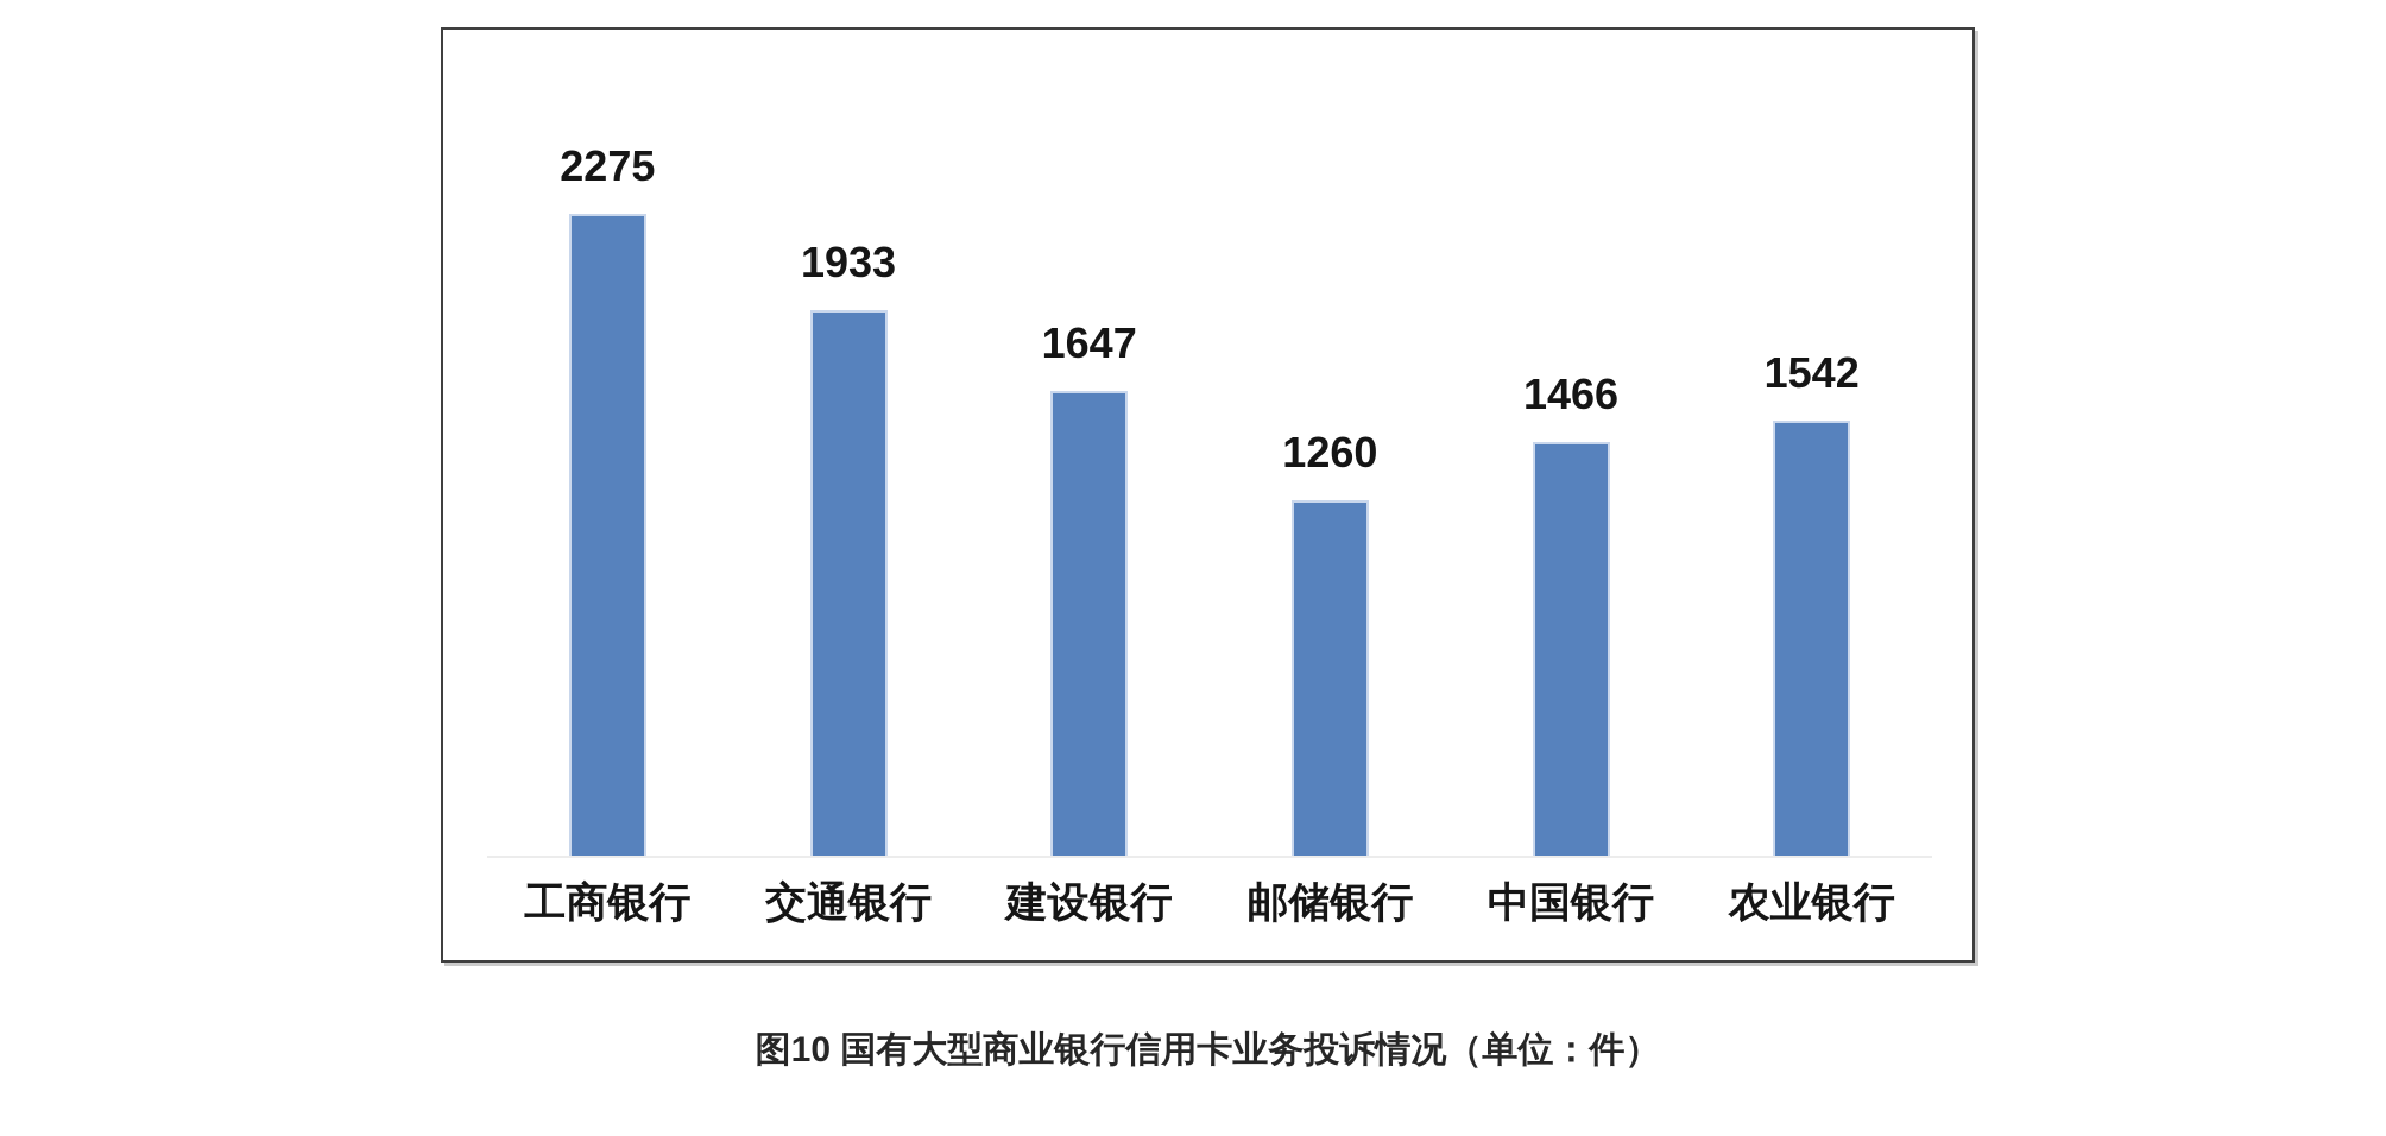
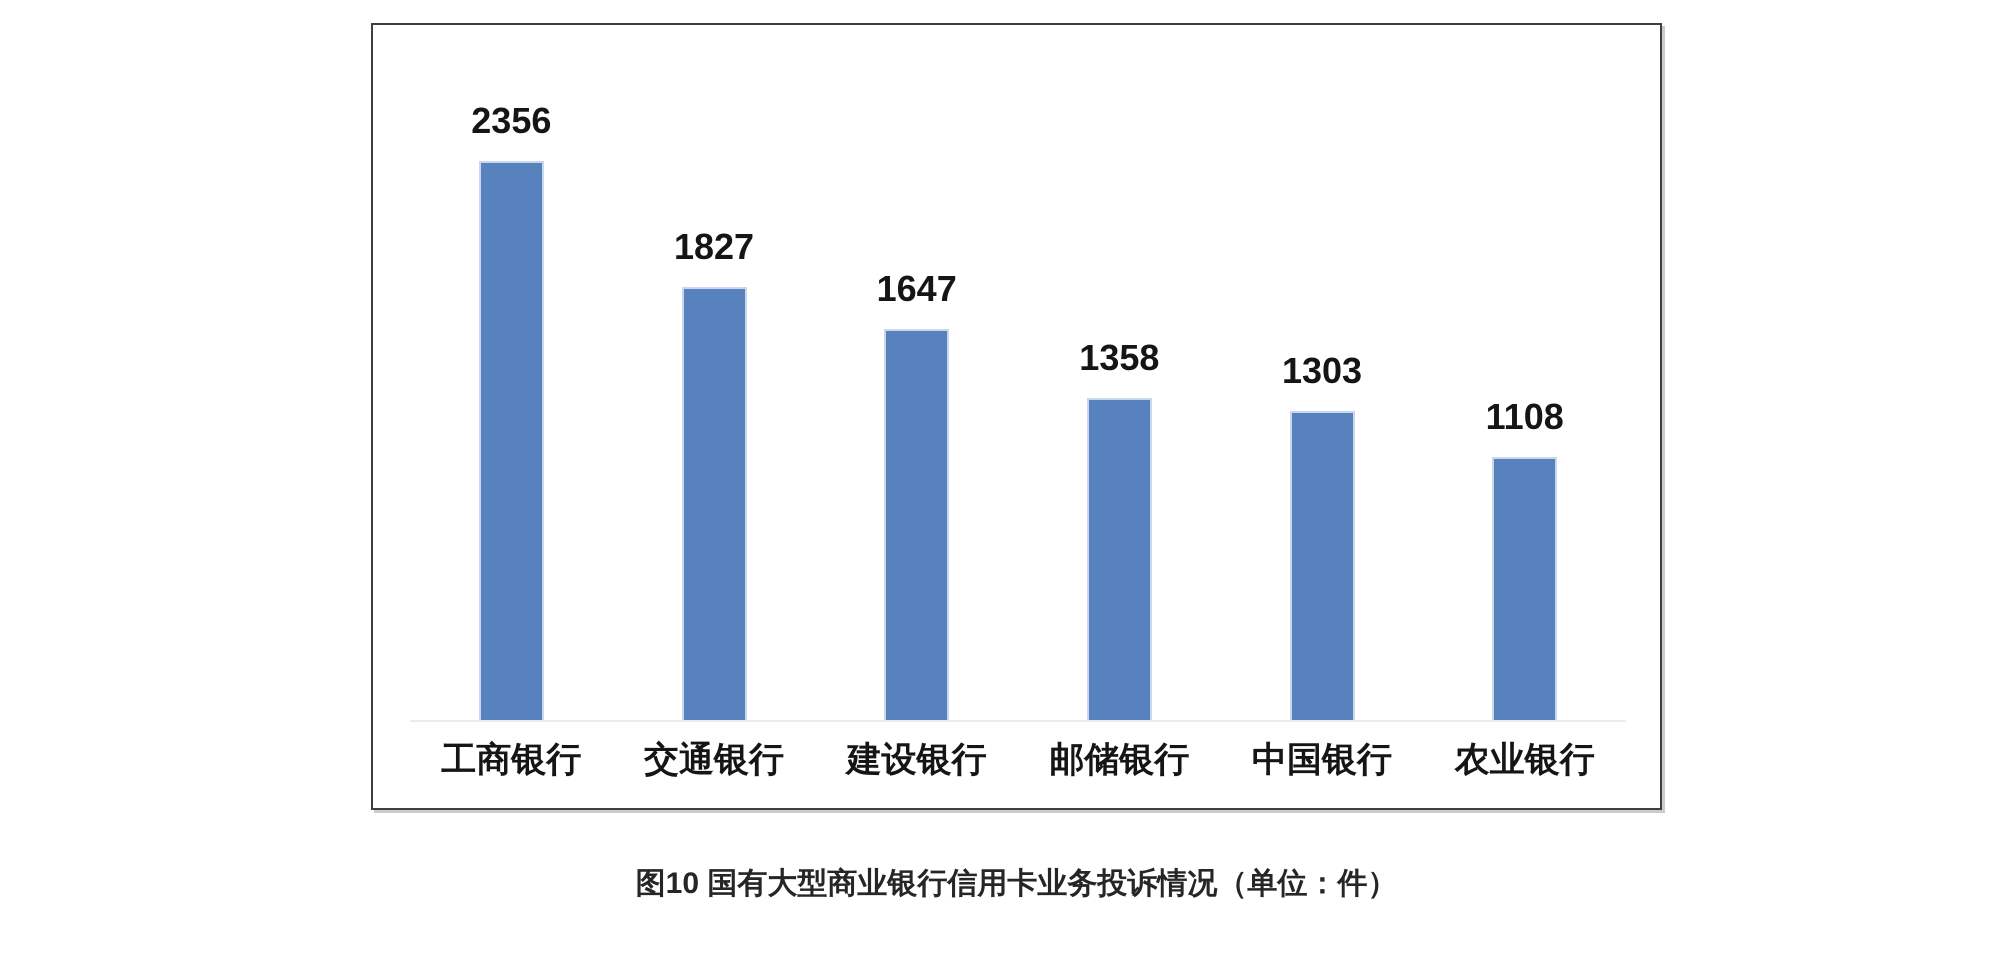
工商银行: 2275 -> 2356
交通银行: 1933 -> 1827
邮储银行: 1260 -> 1358
中国银行: 1466 -> 1303
农业银行: 1542 -> 1108
